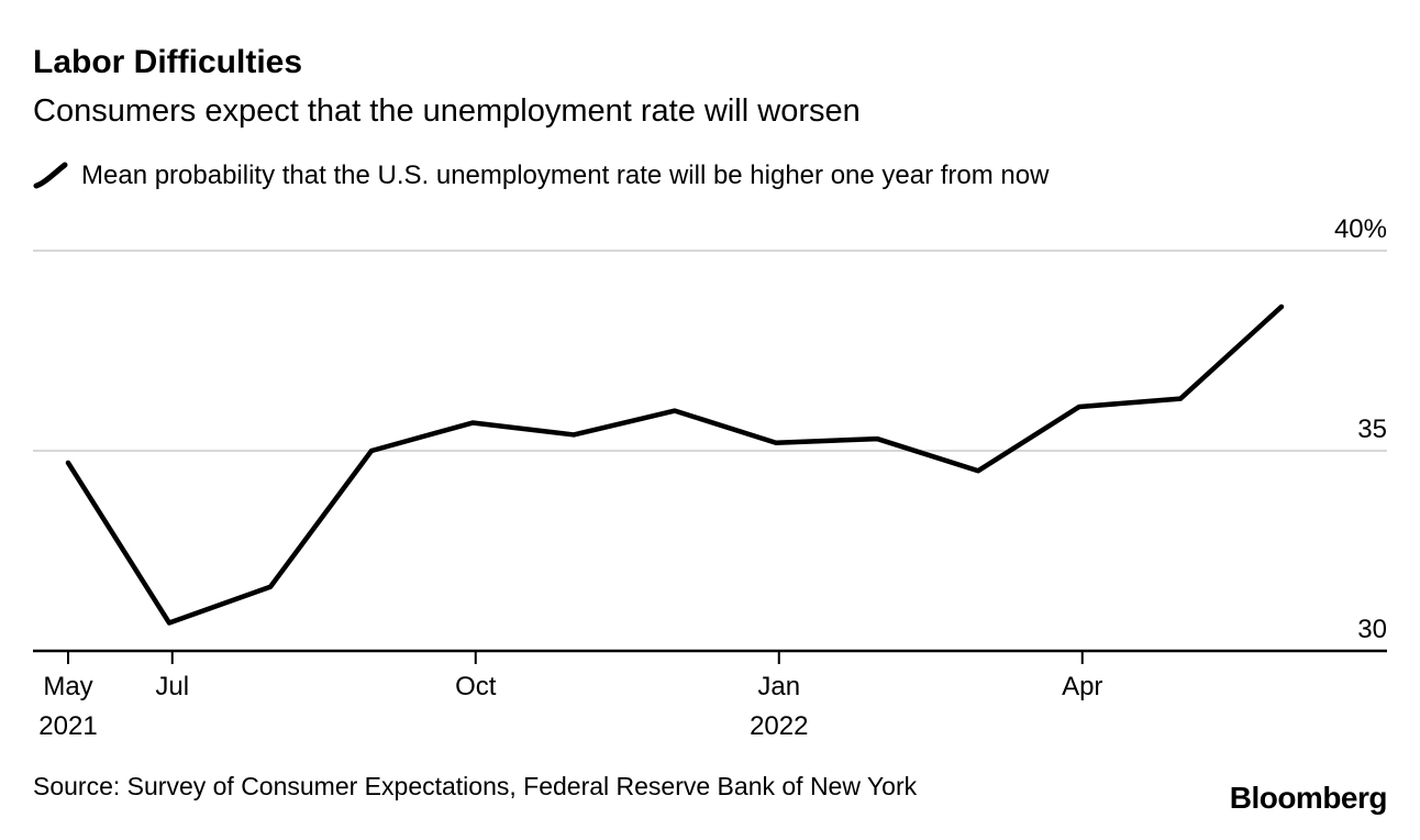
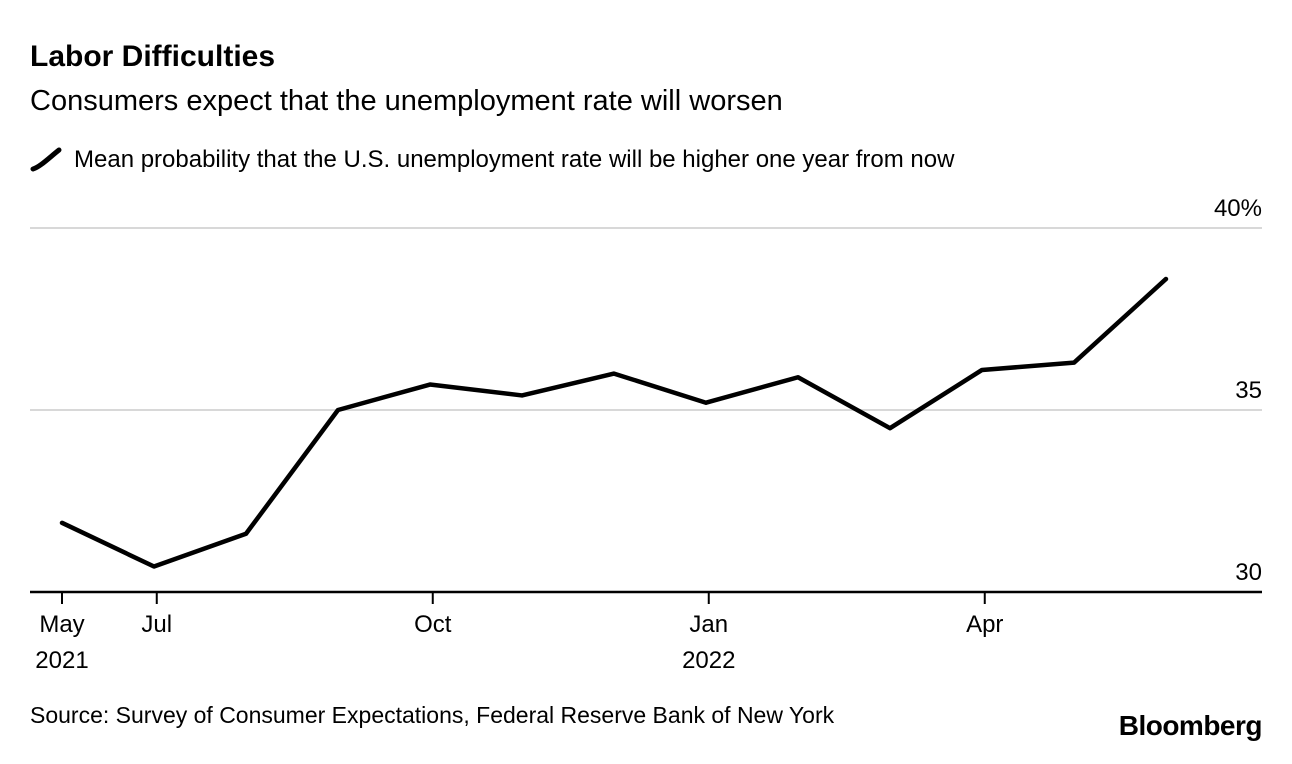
May 2021: 34.7% -> 31.9%
Jan 2022: 35.3% -> 35.9%
